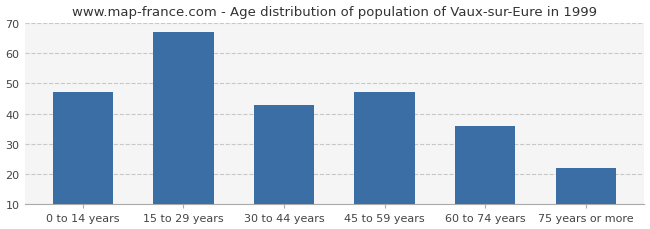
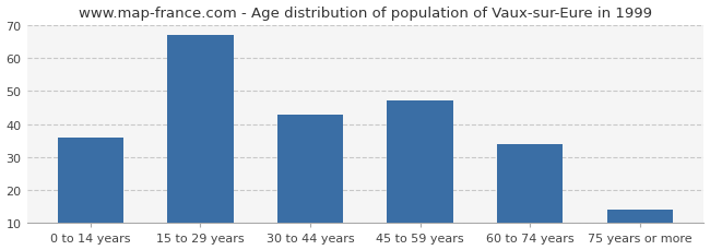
0 to 14 years: 47 -> 36
60 to 74 years: 36 -> 34
75 years or more: 22 -> 14
